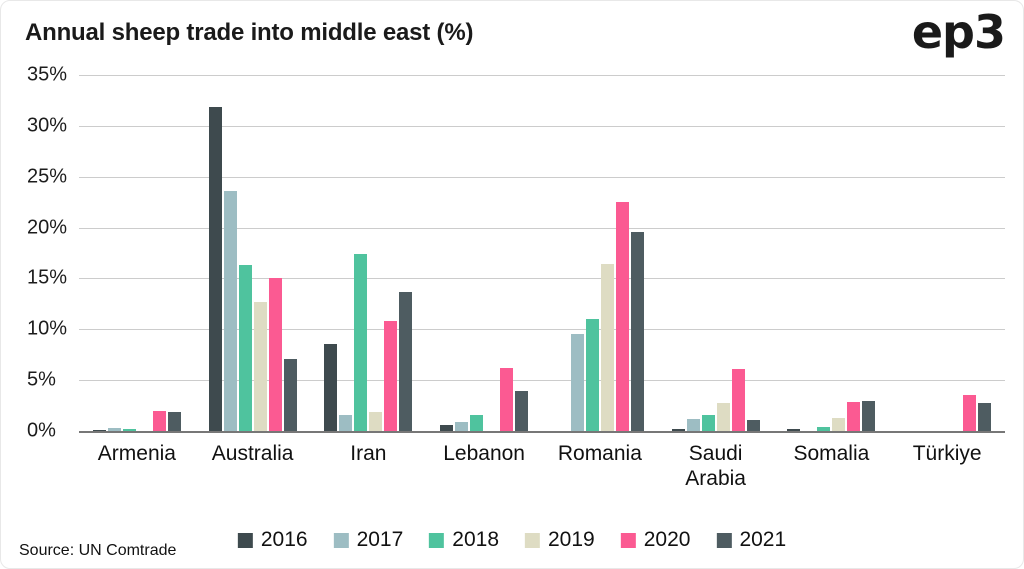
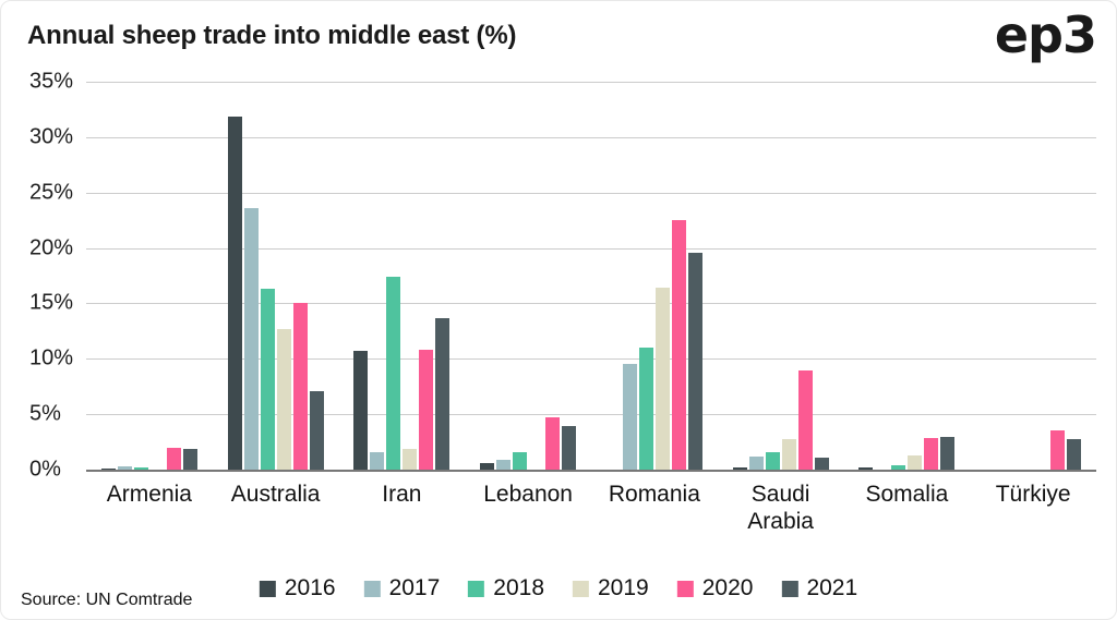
2016/Iran: 8.6% -> 10.7%
2020/Lebanon: 6.2% -> 4.7%
2020/Saudi Arabia: 6.1% -> 8.9%
